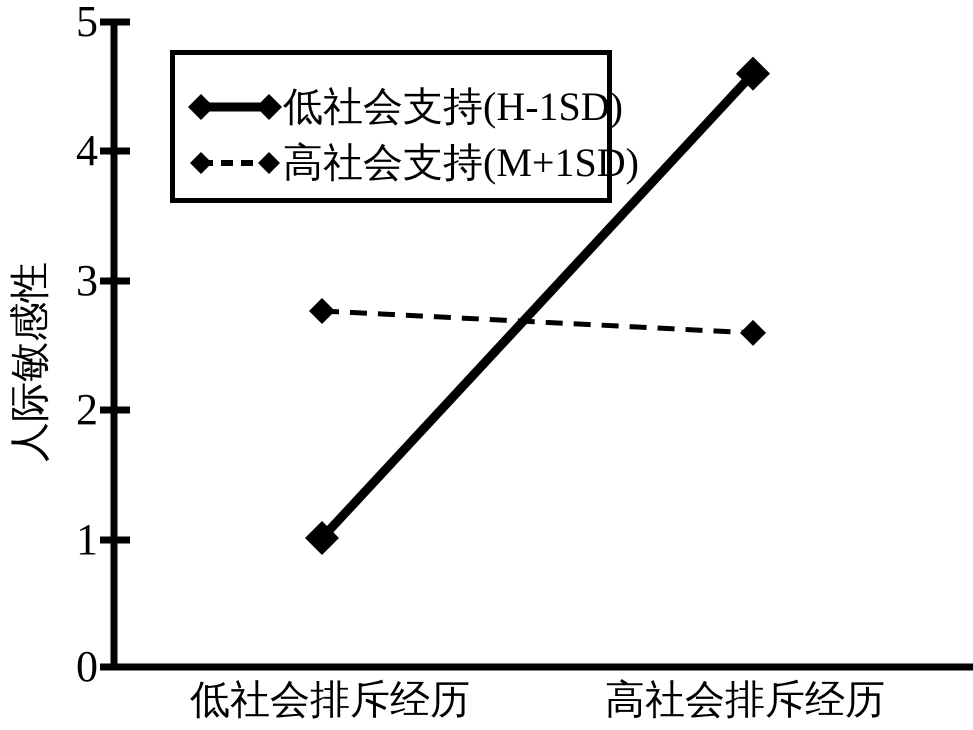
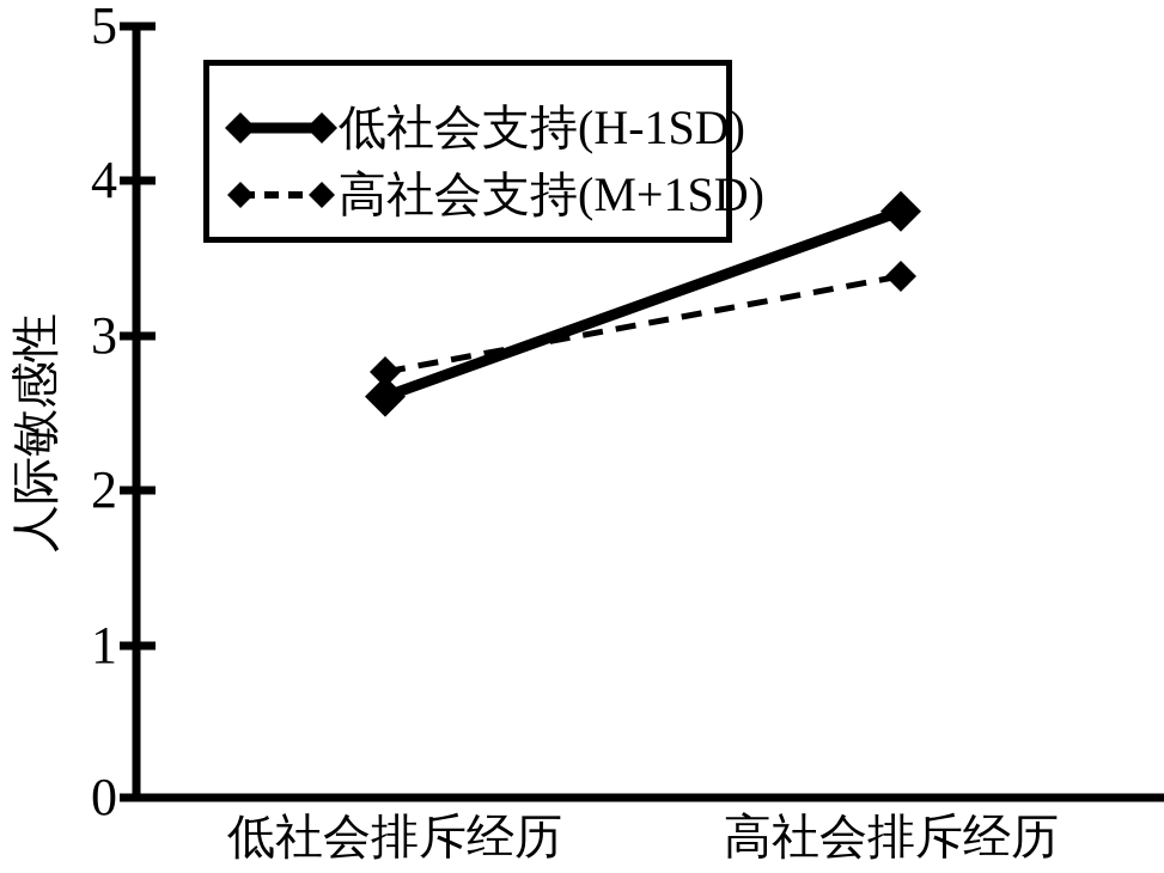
低社会支持(H-1SD)/低社会排斥经历: 1.0 -> 2.6
低社会支持(H-1SD)/高社会排斥经历: 4.6 -> 3.8
高社会支持(M+1SD)/高社会排斥经历: 2.59 -> 3.38
